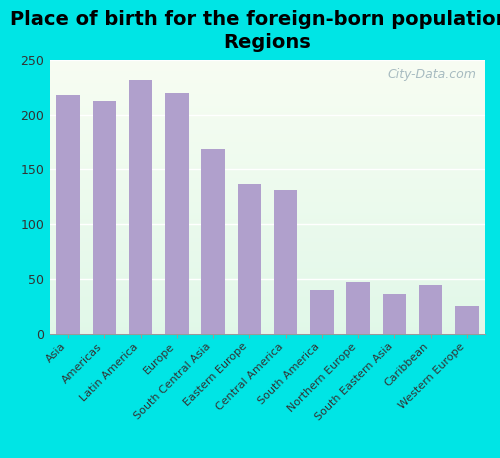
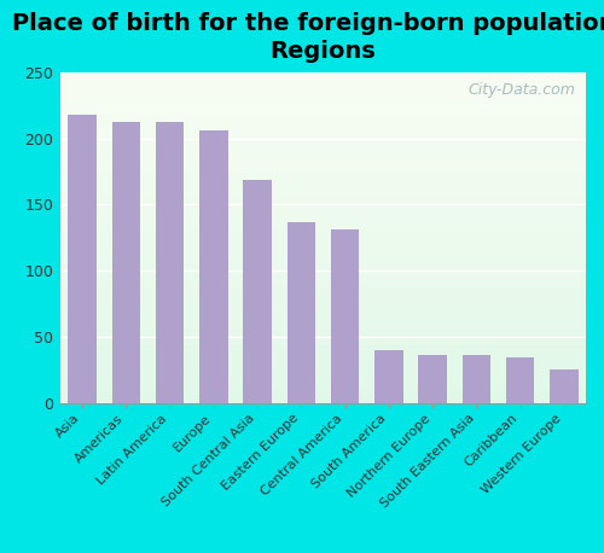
Latin America: 231 -> 212
Europe: 220 -> 206
Northern Europe: 48 -> 37
Caribbean: 45 -> 35
